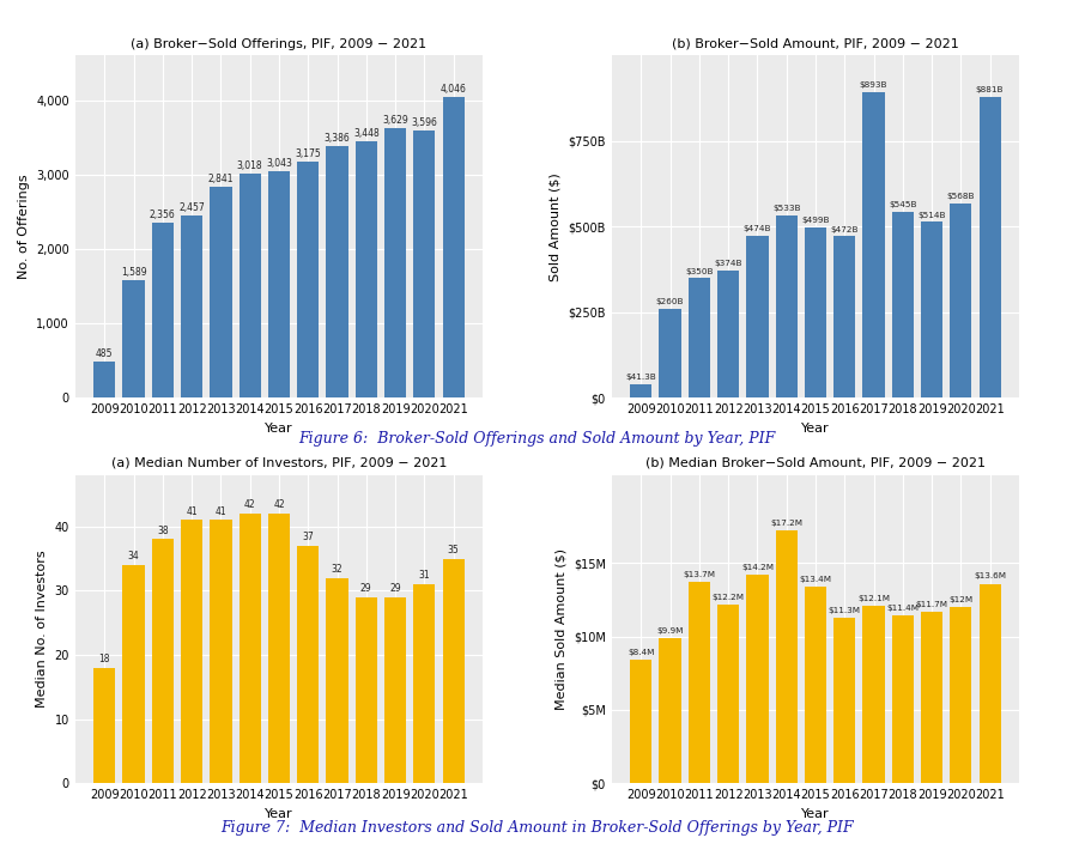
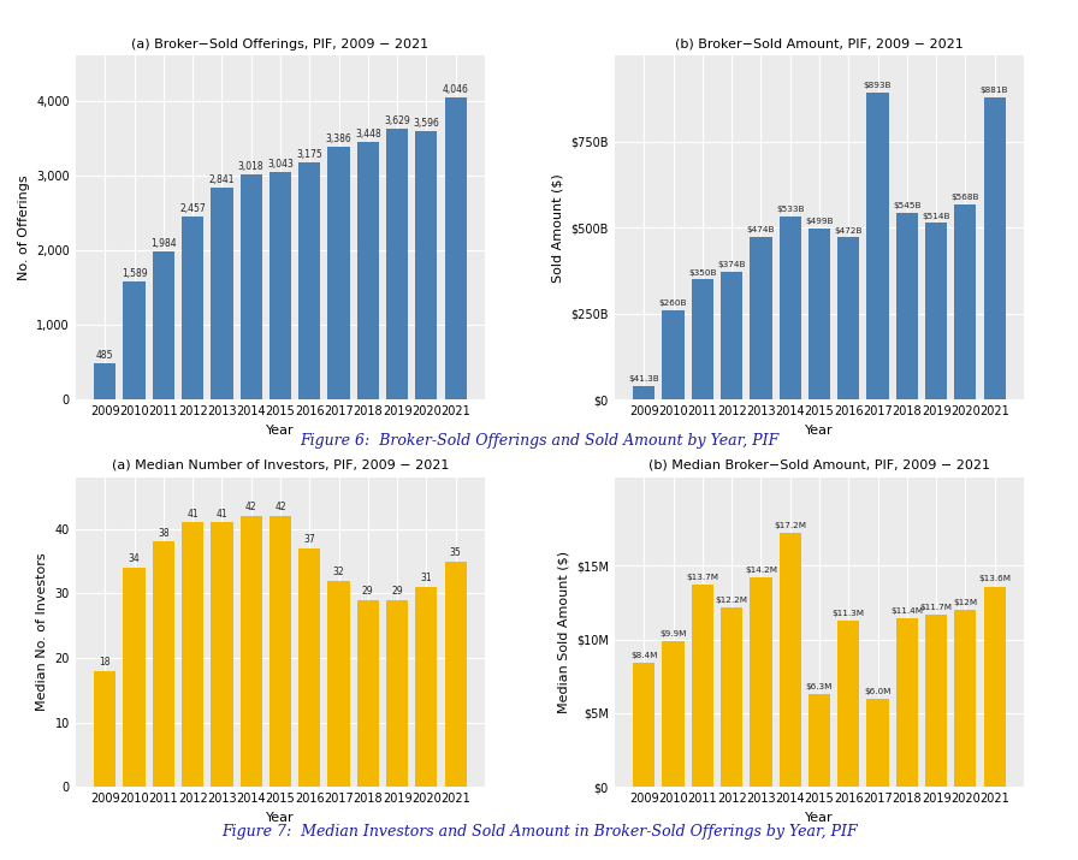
(a) Broker−Sold Offerings, PIF, 2009 − 2021/2011: 2,356 -> 1,984
(b) Median Broker−Sold Amount, PIF, 2009 − 2021/2015: $13.4M -> $6.3M
(b) Median Broker−Sold Amount, PIF, 2009 − 2021/2017: $12.1M -> $6.0M
